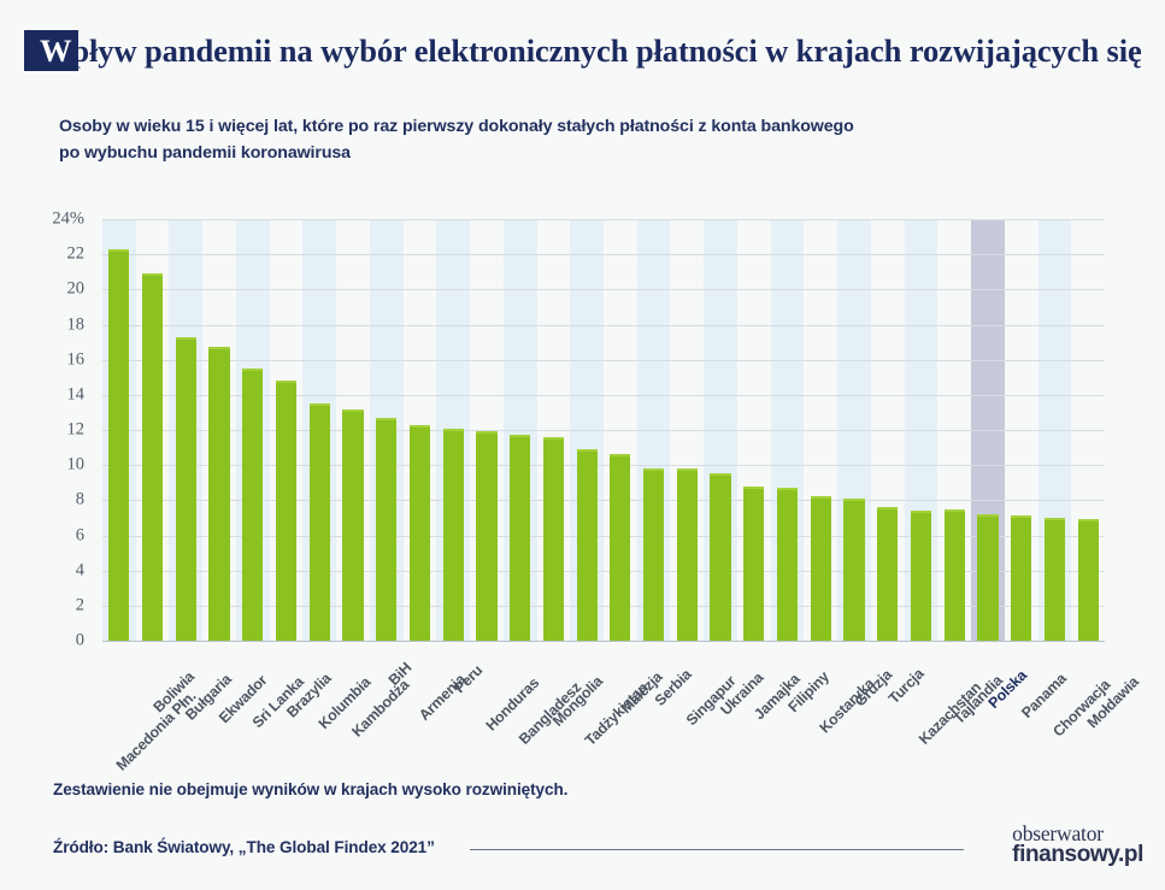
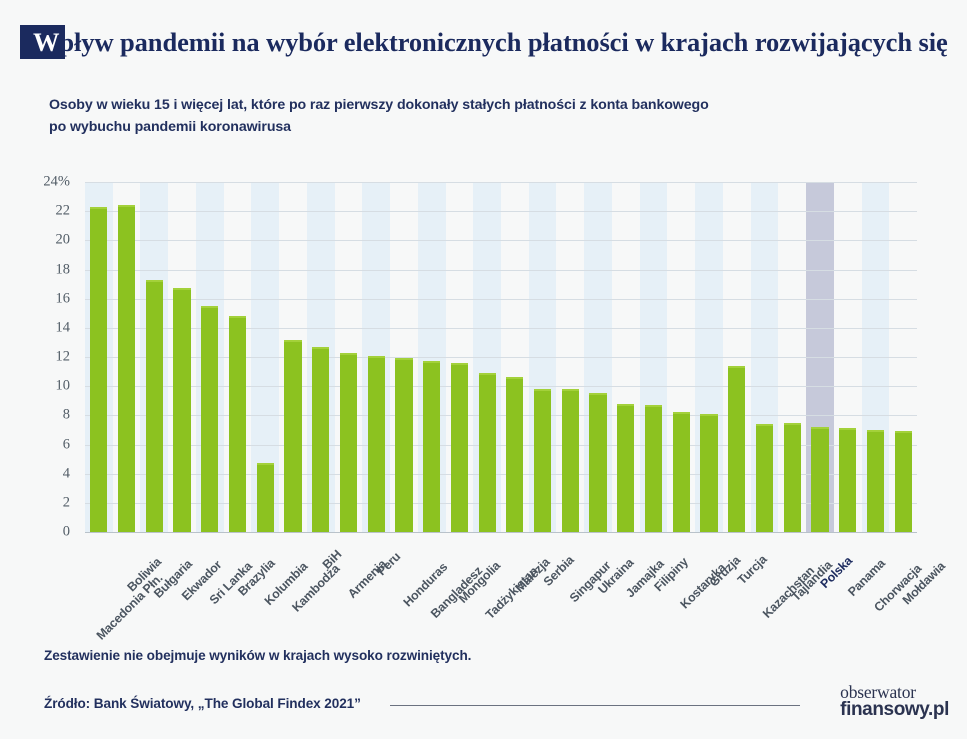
Boliwia: 20.9% -> 22.4%
Kolumbia: 13.5% -> 4.7%
Turcja: 7.6% -> 11.4%
